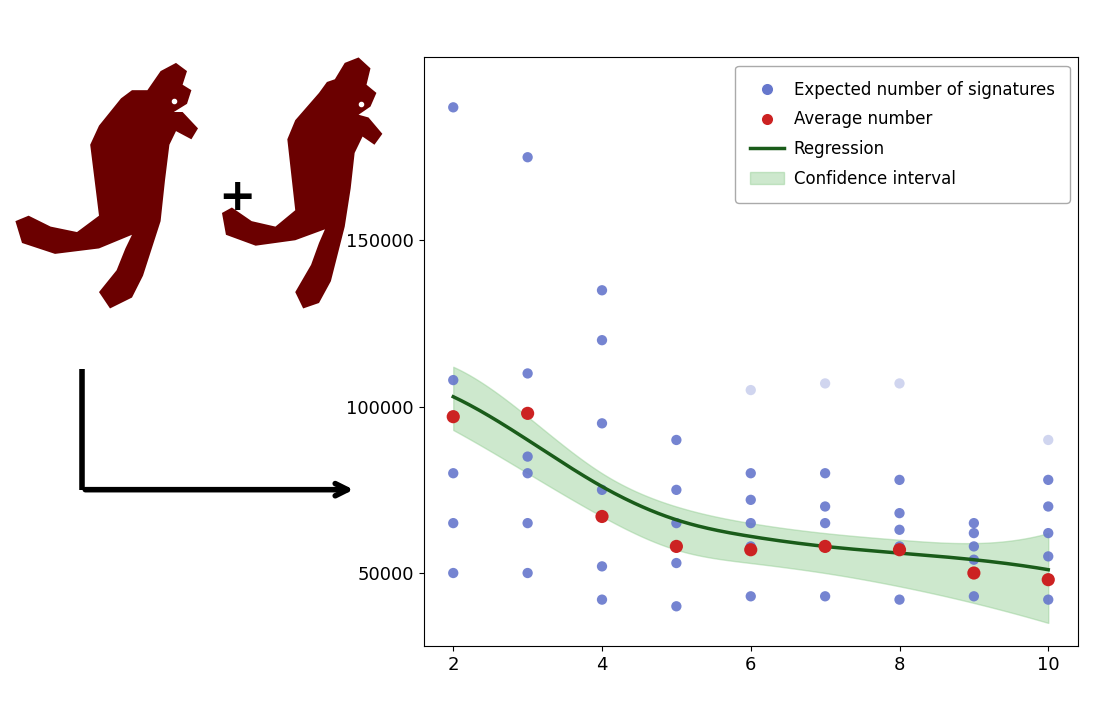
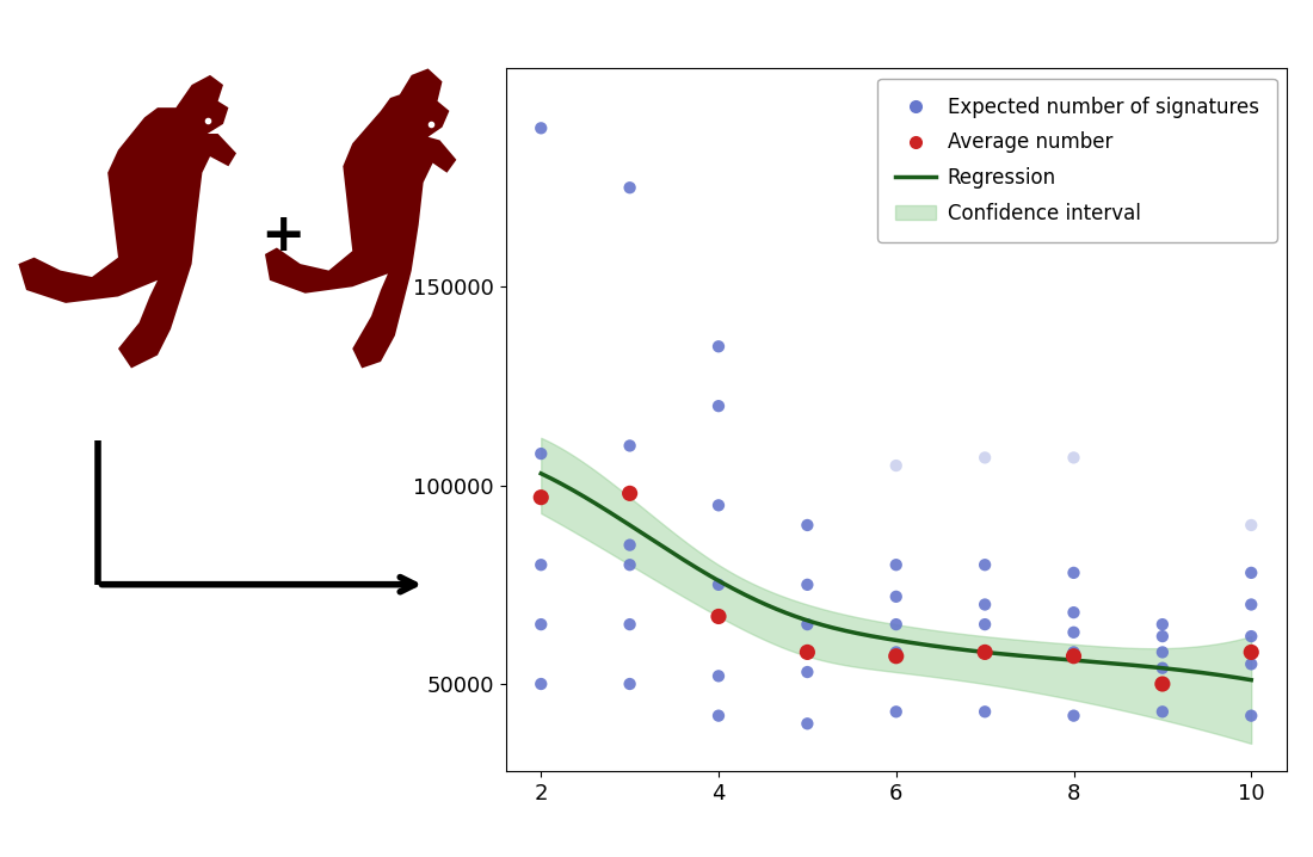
Average number/10: 48000 -> 58000
